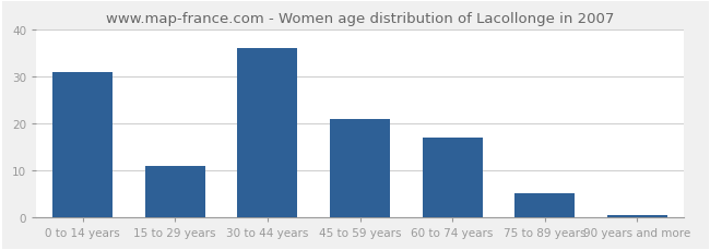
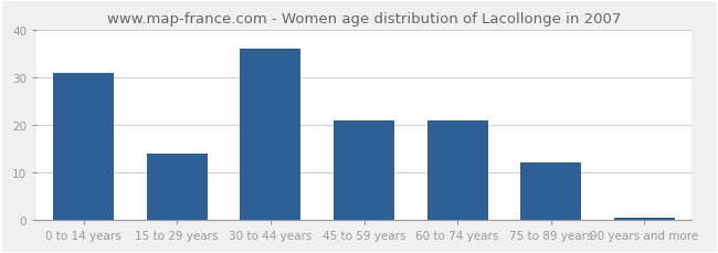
15 to 29 years: 11.0 -> 14.0
60 to 74 years: 17.0 -> 21.0
75 to 89 years: 5.0 -> 12.0
